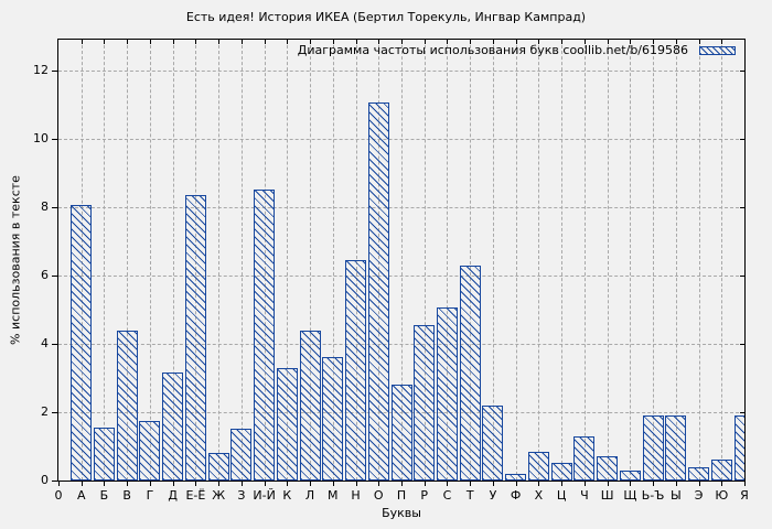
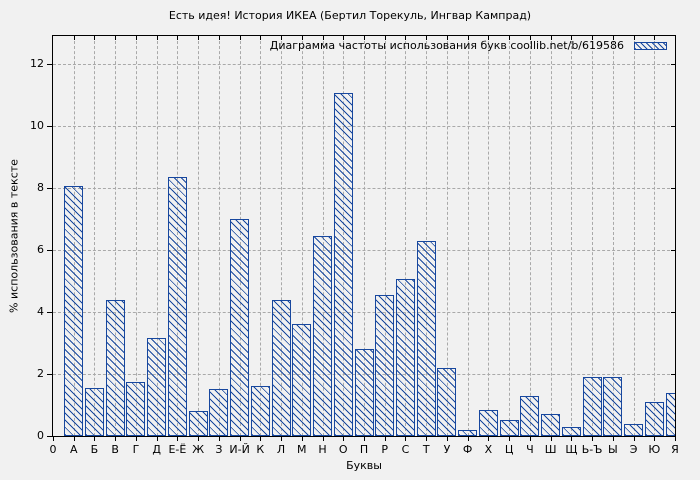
И-Й: 8.5 -> 7.0
К: 3.3 -> 1.6
Ю: 0.6 -> 1.1
Я: 1.9 -> 1.4
